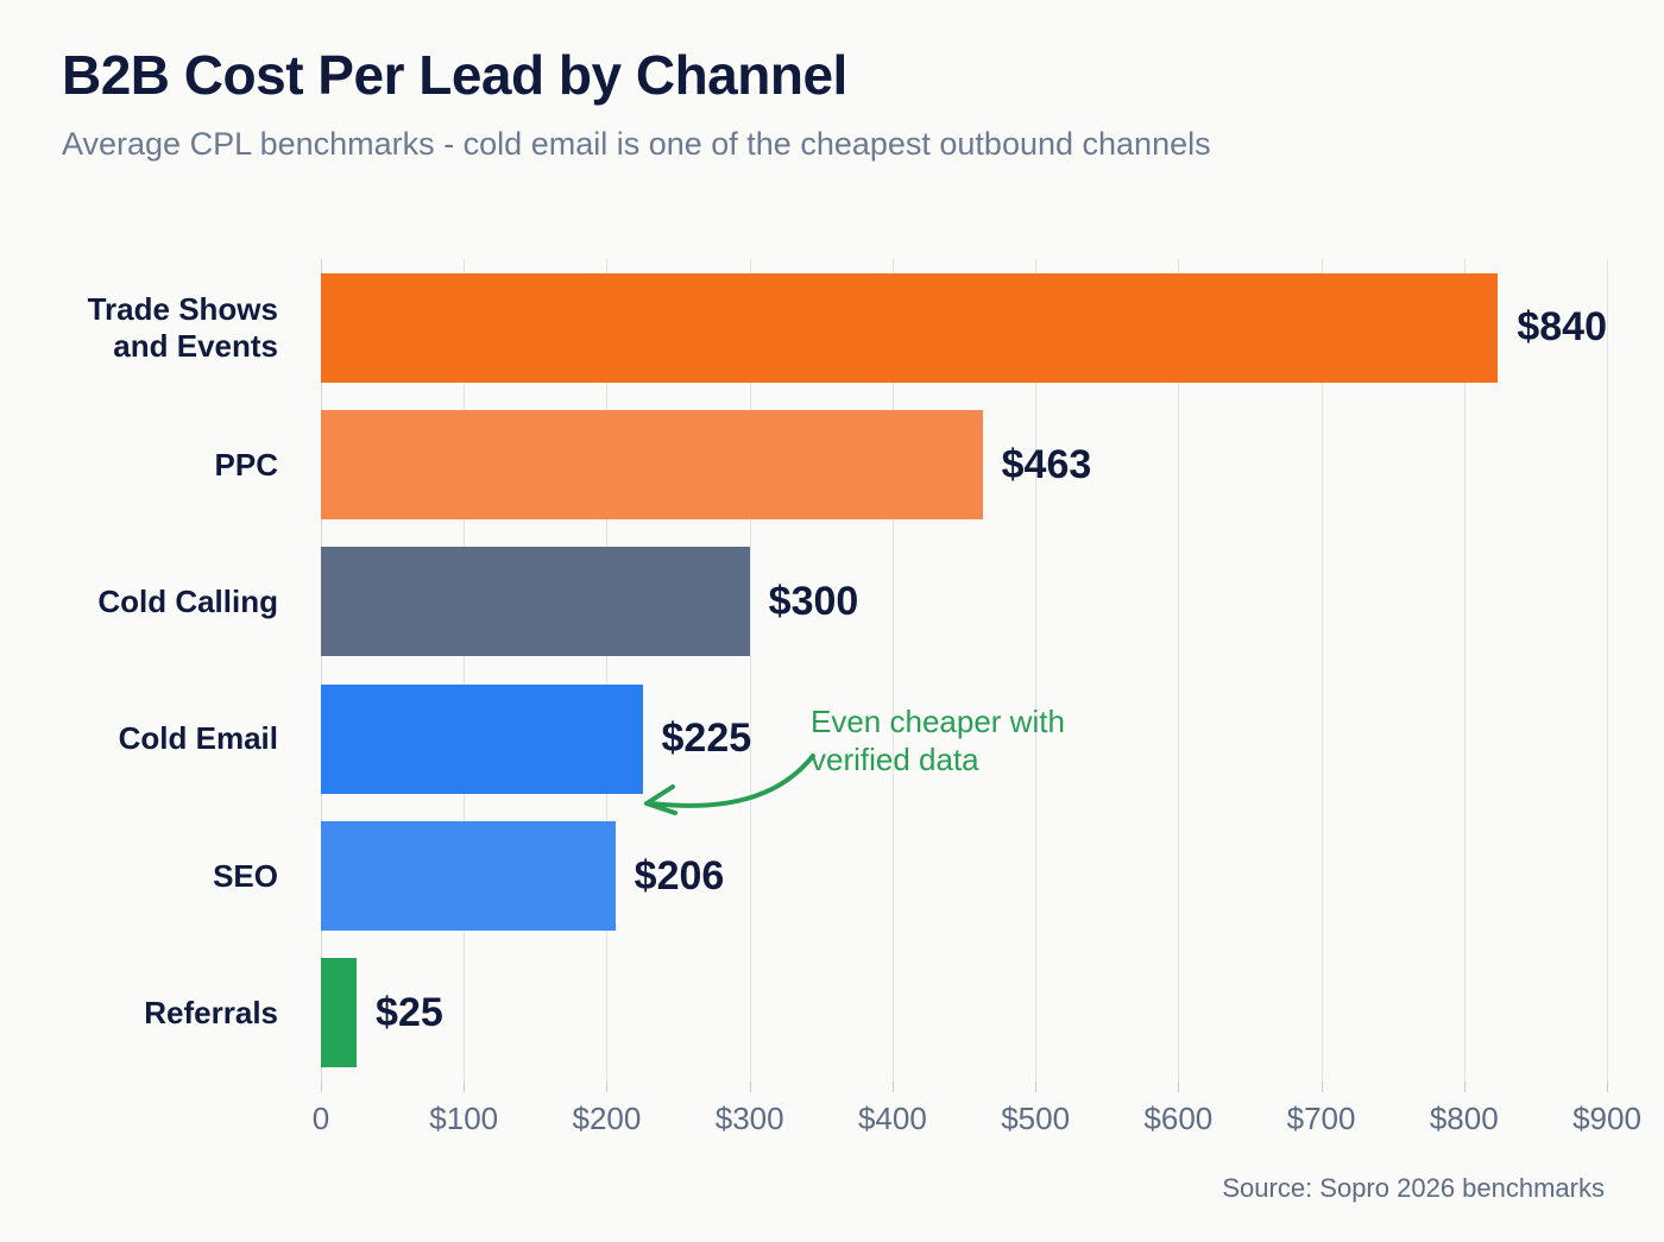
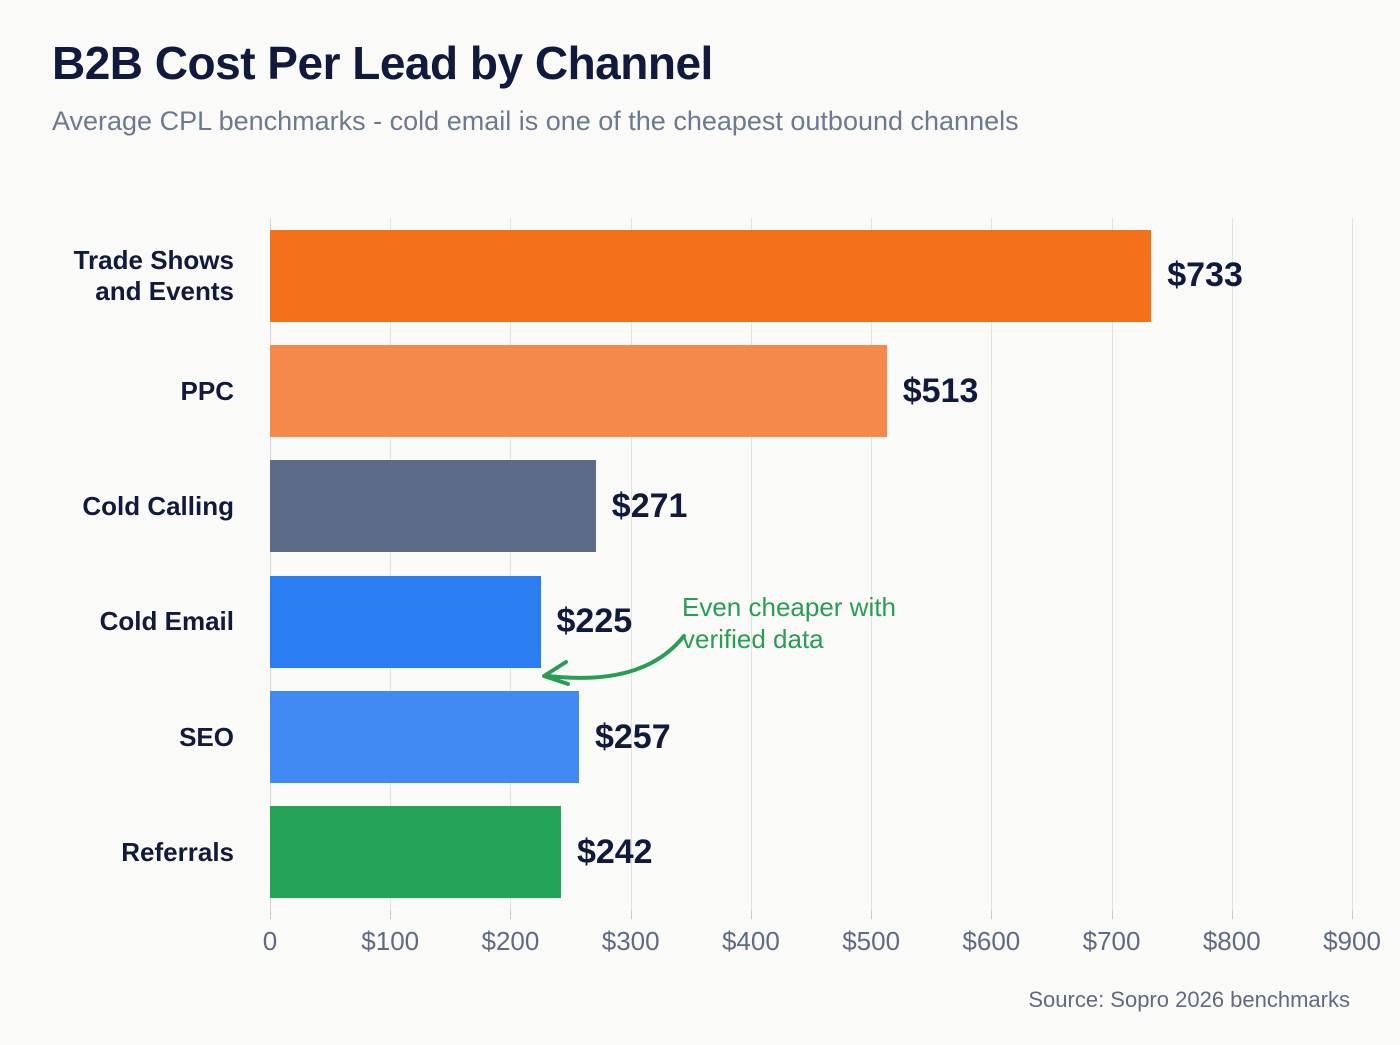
Trade Shows and Events: $840 -> $733
PPC: $463 -> $513
Cold Calling: $300 -> $271
SEO: $206 -> $257
Referrals: $25 -> $242
